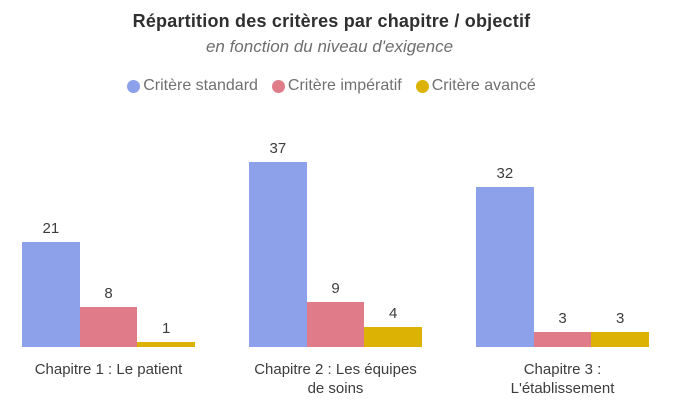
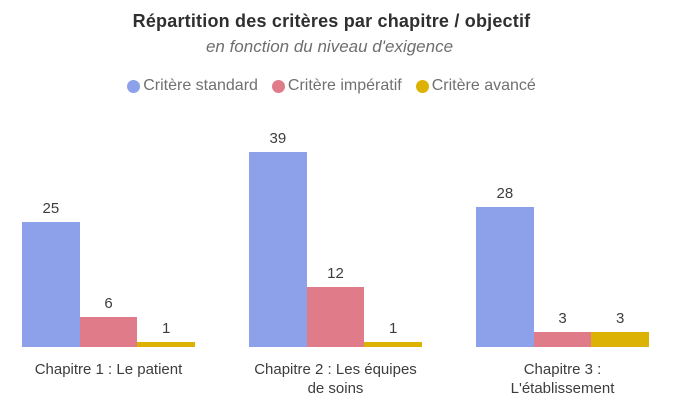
Critère standard/Chapitre 1 : Le patient: 21 -> 25
Critère impératif/Chapitre 1 : Le patient: 8 -> 6
Critère standard/Chapitre 2 : Les équipes de soins: 37 -> 39
Critère impératif/Chapitre 2 : Les équipes de soins: 9 -> 12
Critère avancé/Chapitre 2 : Les équipes de soins: 4 -> 1
Critère standard/Chapitre 3 : L'établissement: 32 -> 28
